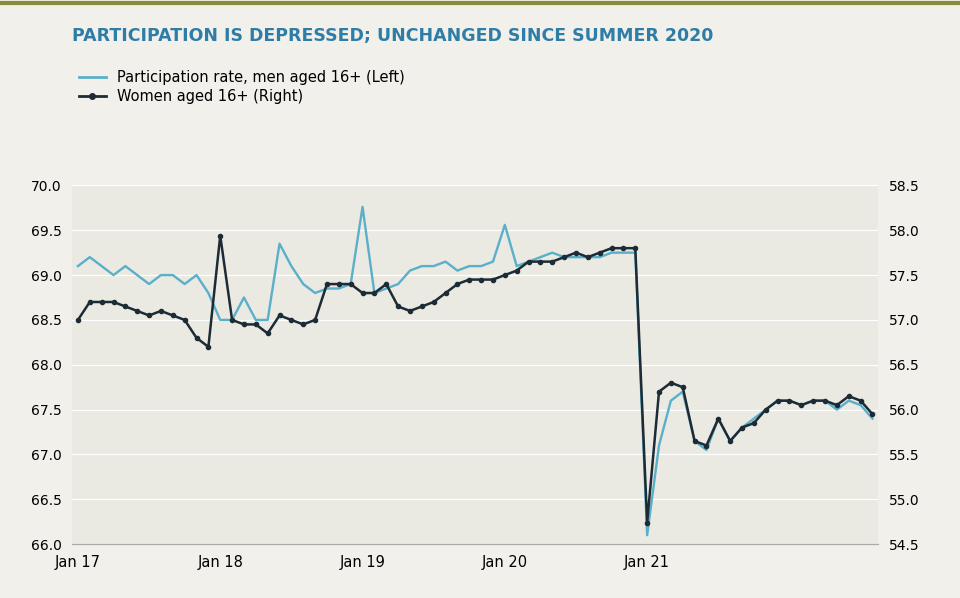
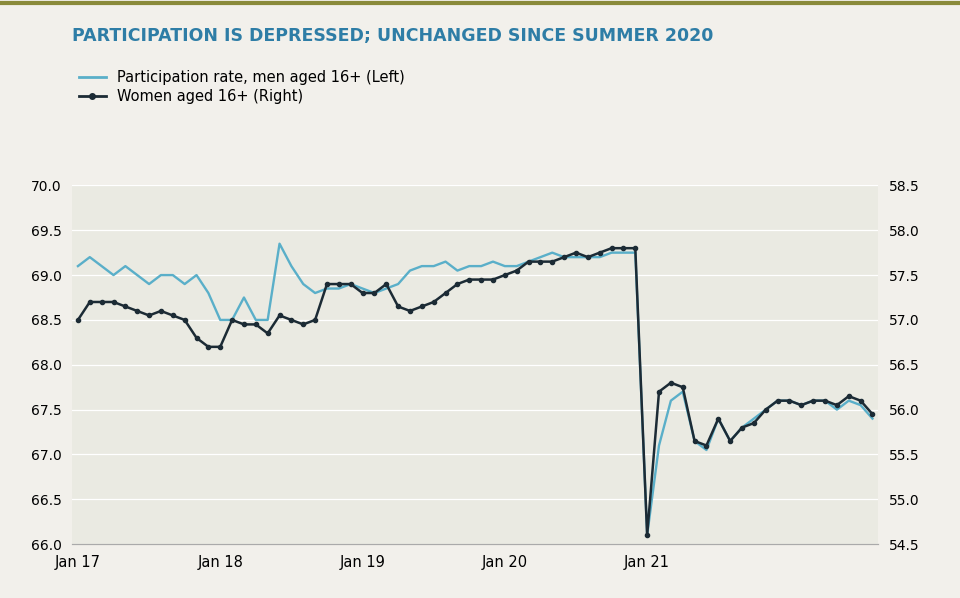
Women aged 16+ (Right)/Jan 18: 57.94 -> 56.70
Participation rate, men aged 16+ (Left)/Jan 19: 69.76 -> 68.85
Participation rate, men aged 16+ (Left)/Jan 20: 69.56 -> 69.10
Women aged 16+ (Right)/Jan 21: 54.74 -> 54.60
